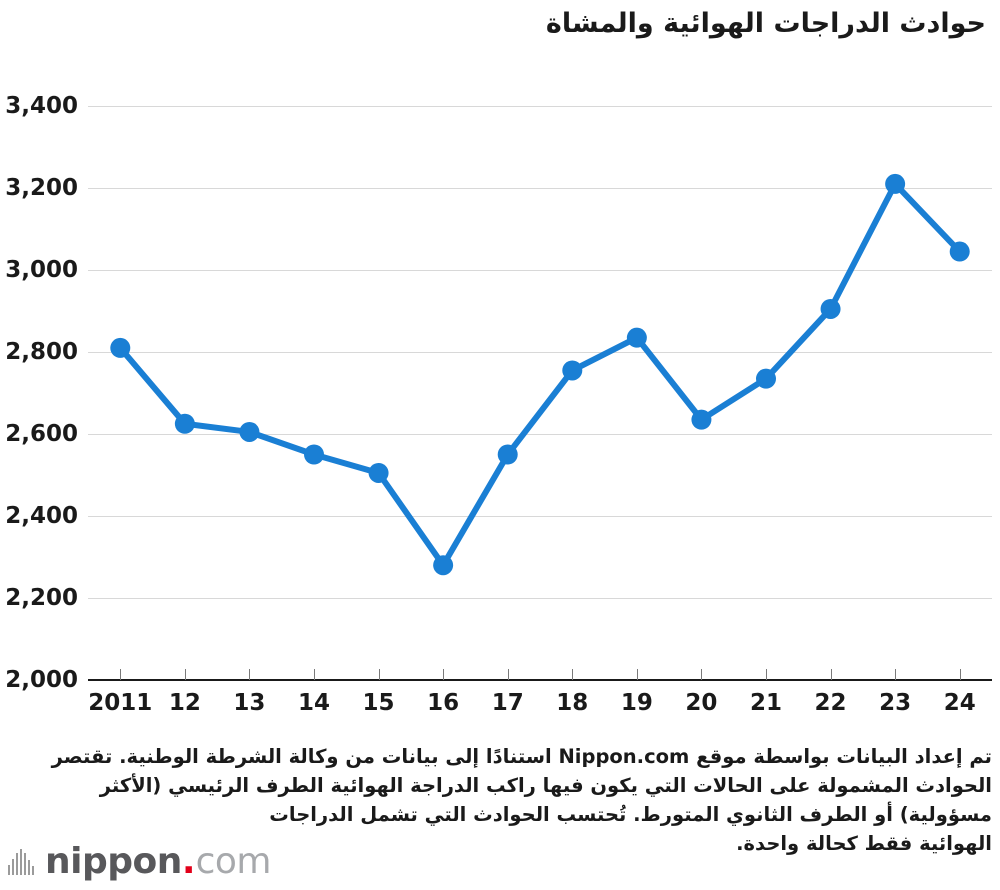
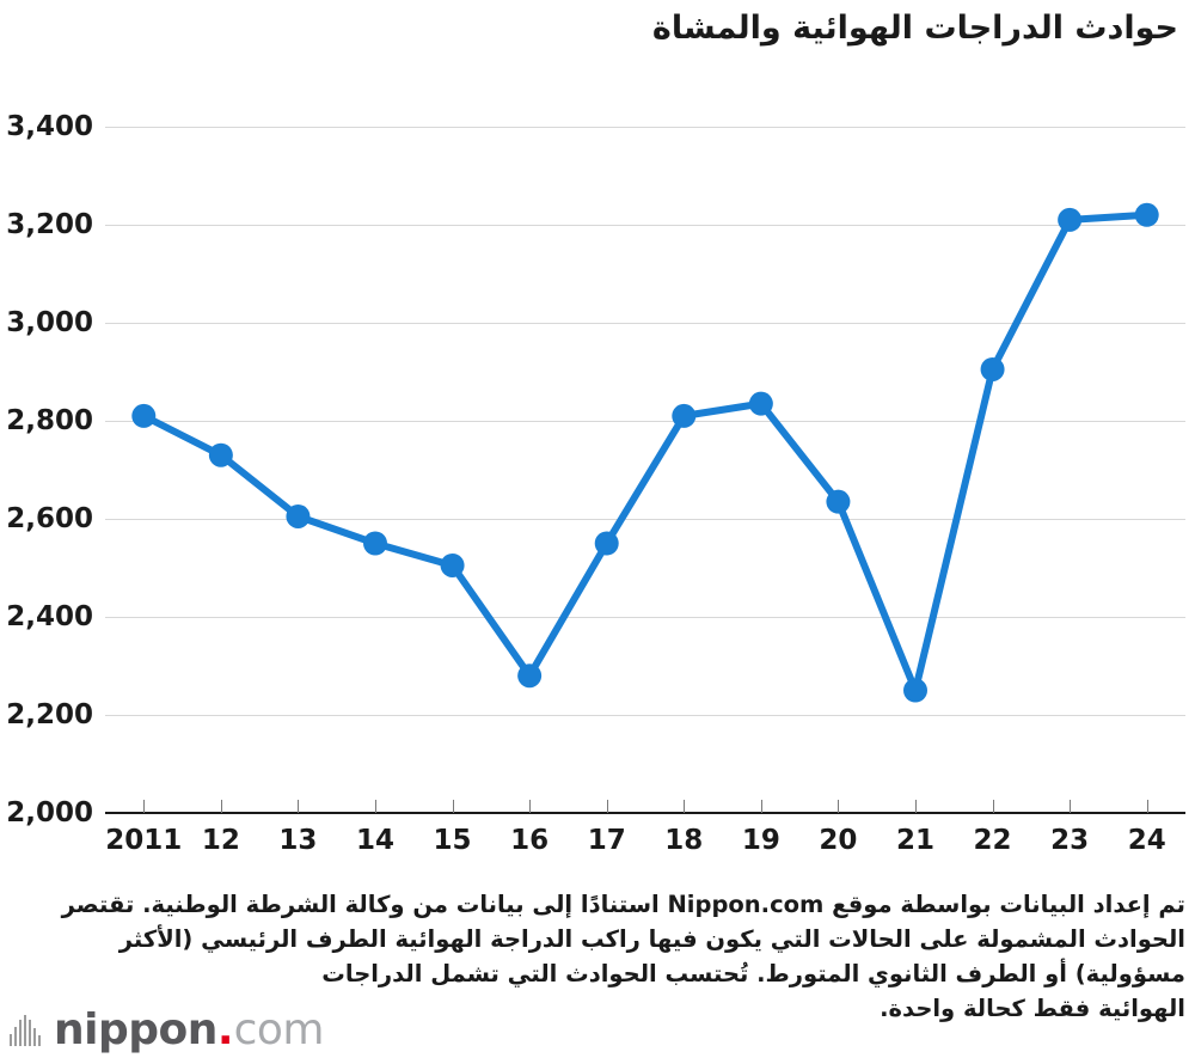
12: 2620 -> 2730
18: 2760 -> 2810
21: 2740 -> 2250
24: 3040 -> 3220
